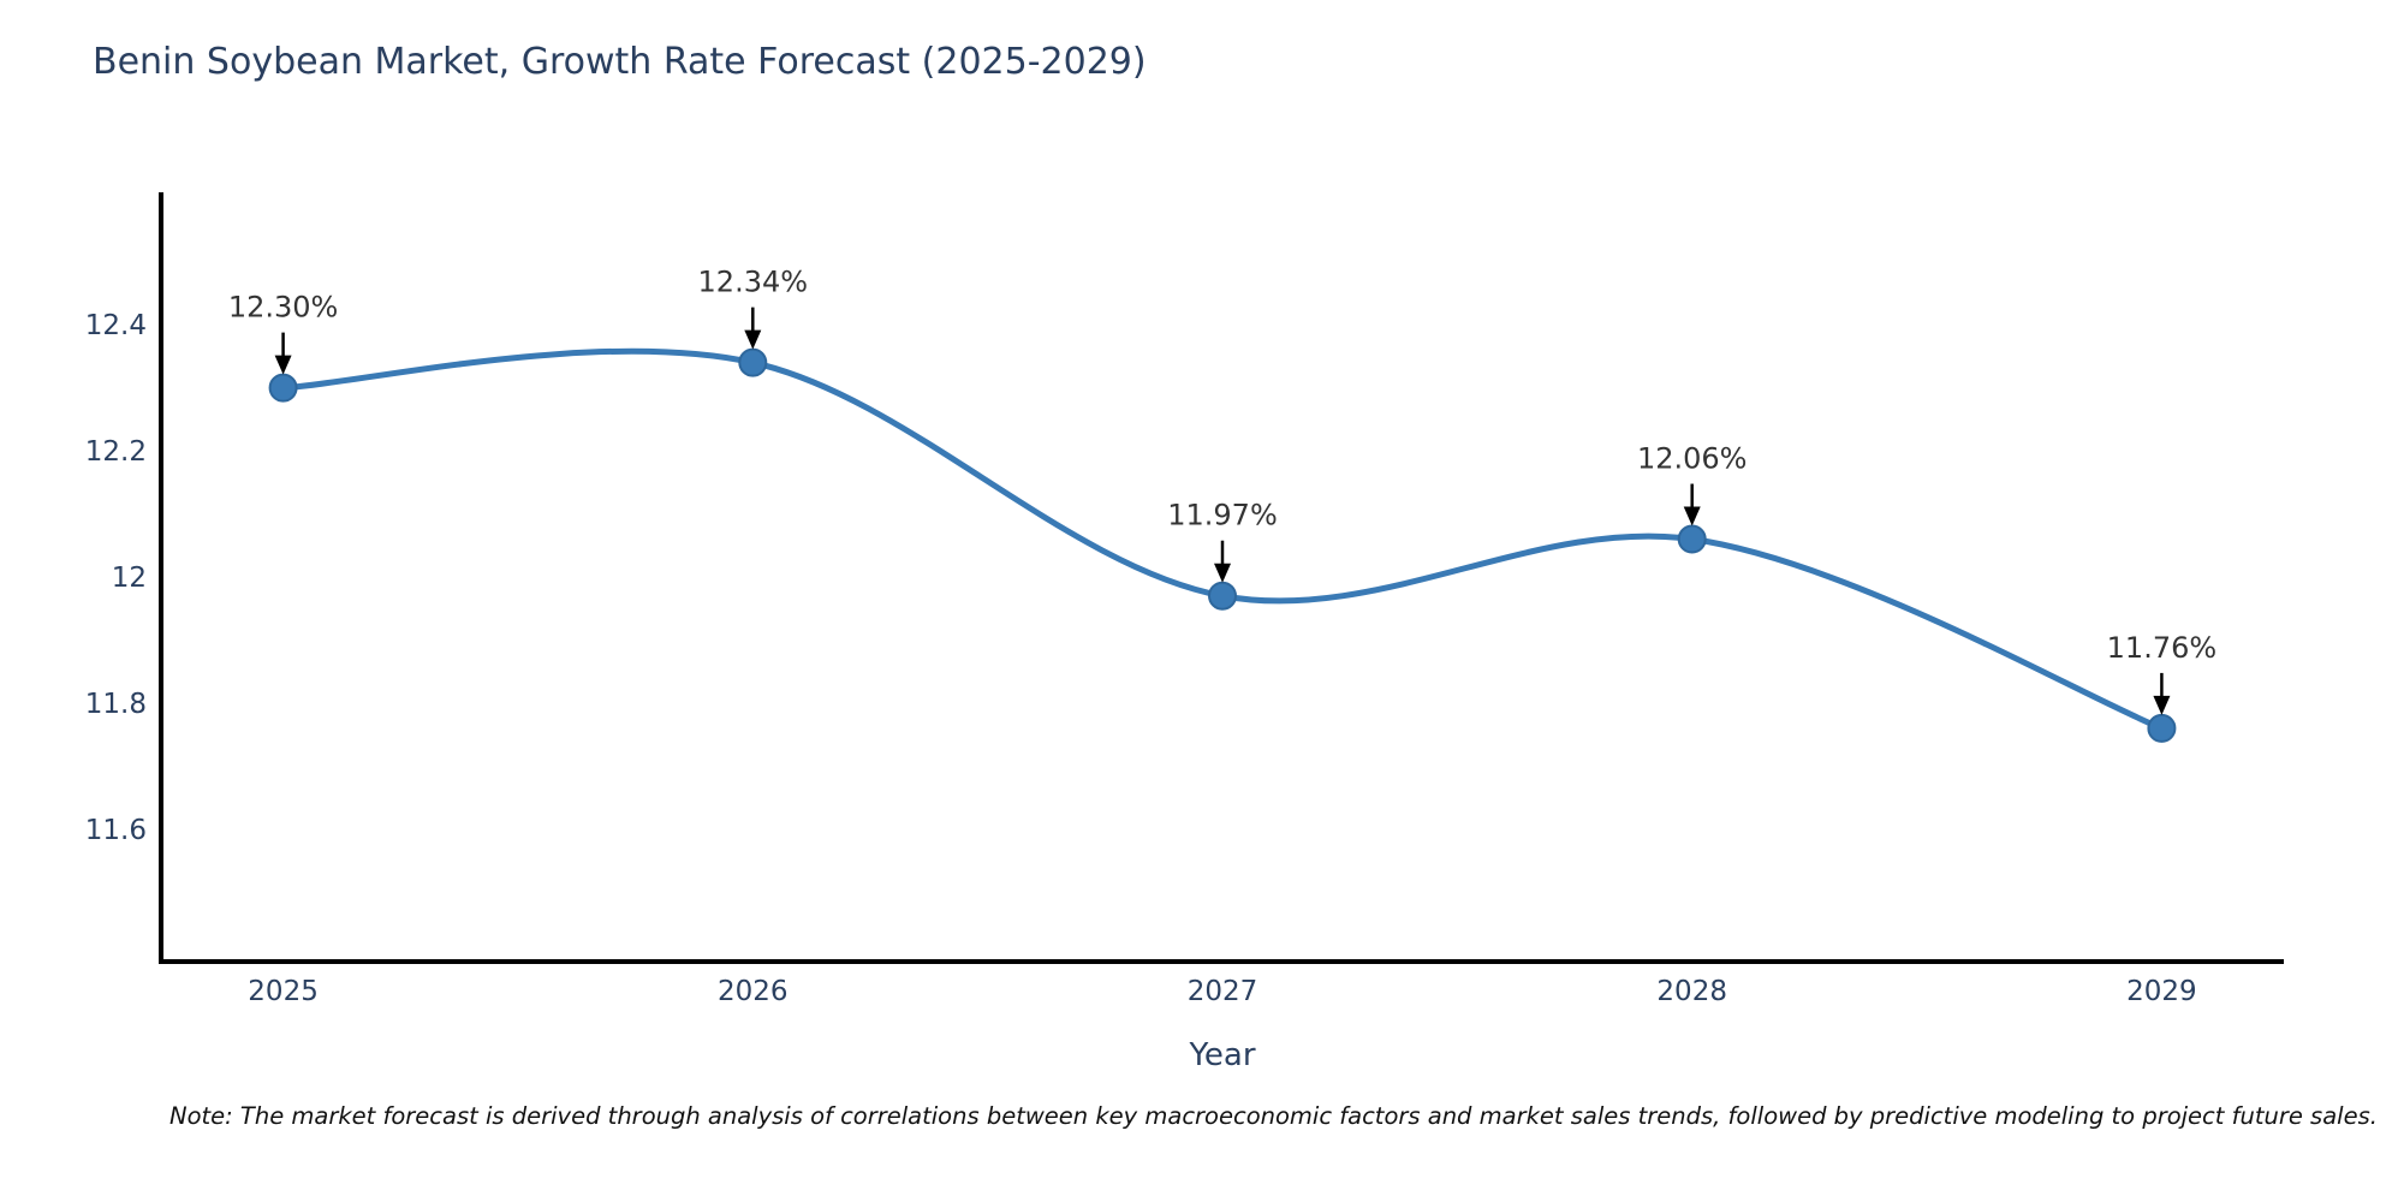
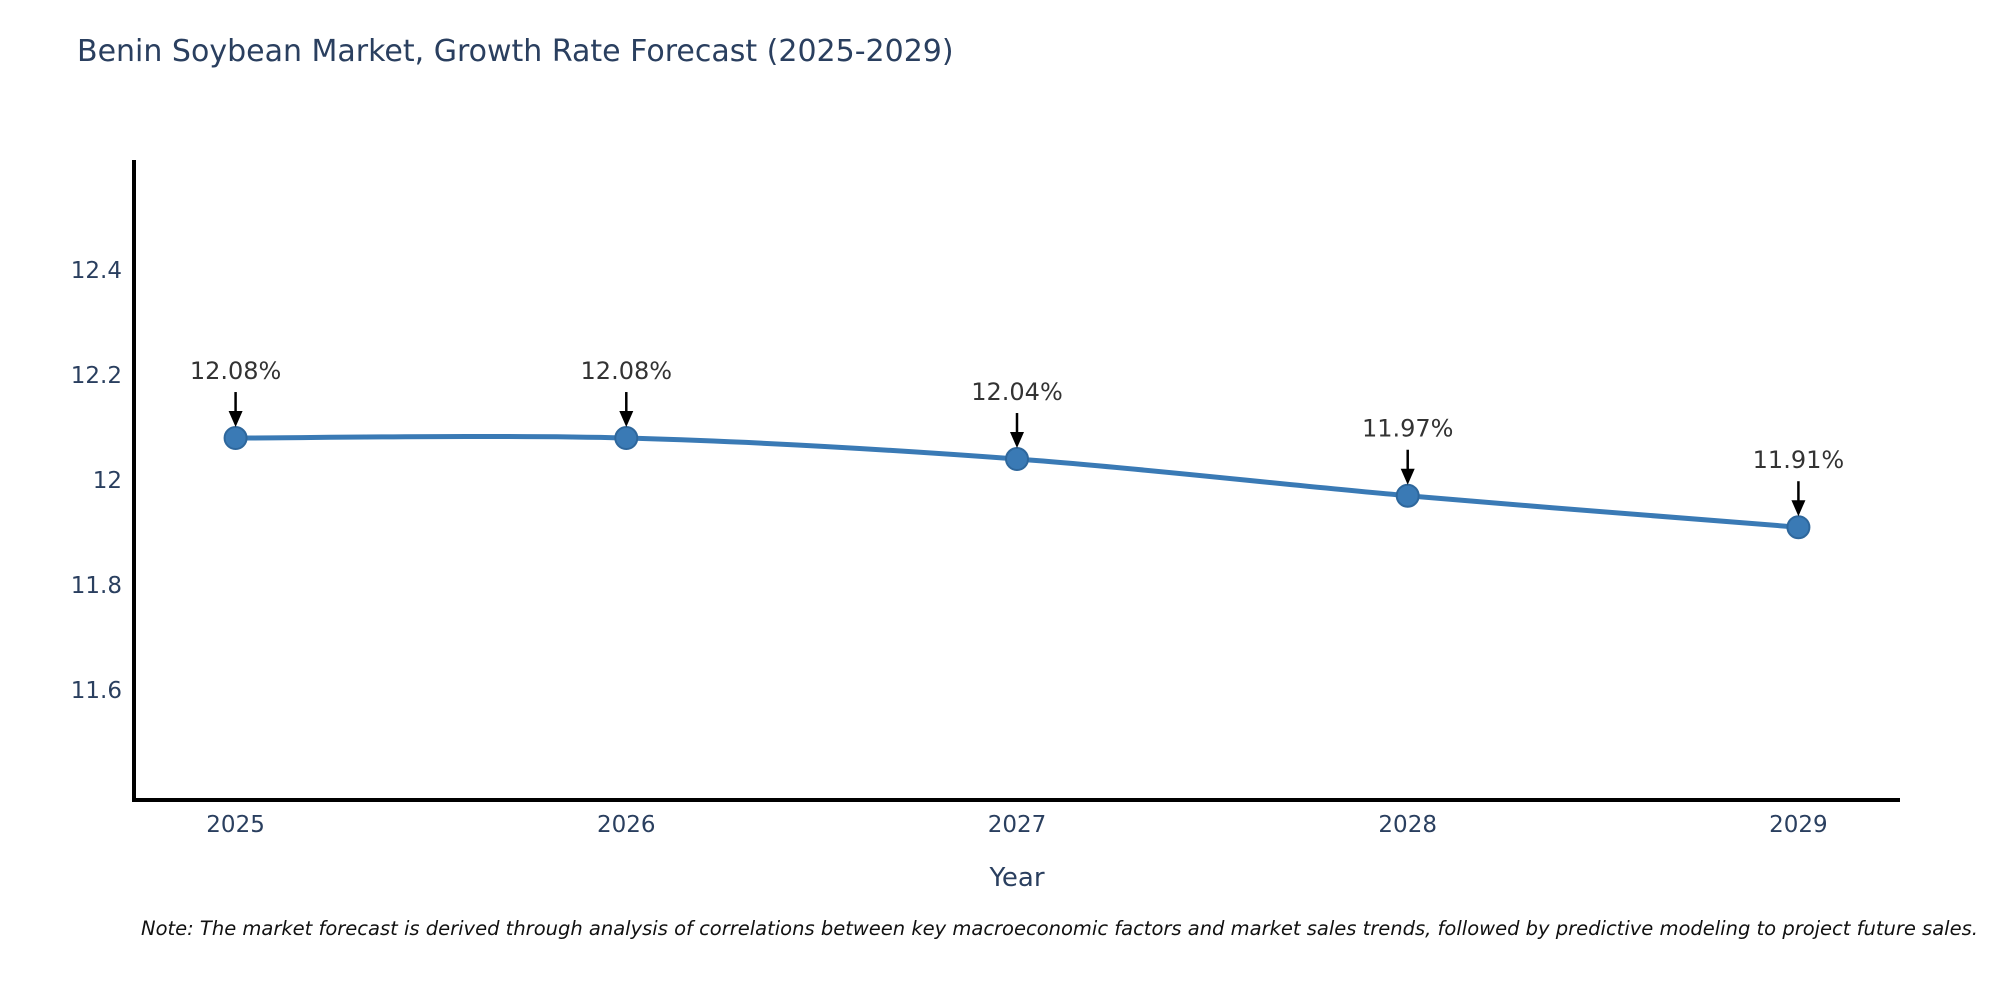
2025: 12.30% -> 12.08%
2026: 12.34% -> 12.08%
2027: 11.97% -> 12.04%
2028: 12.06% -> 11.97%
2029: 11.76% -> 11.91%
